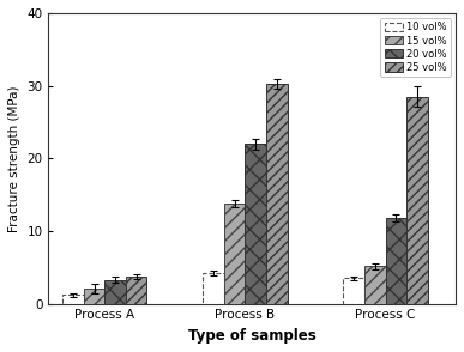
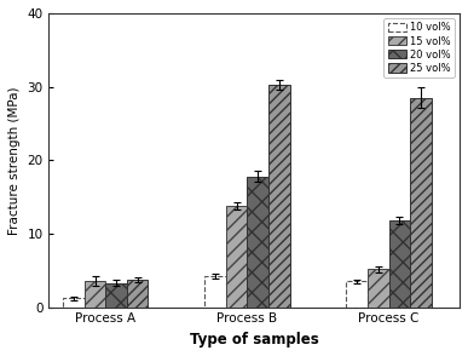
15 vol%/Process A: 2.1 -> 3.6
20 vol%/Process B: 22.0 -> 17.8
